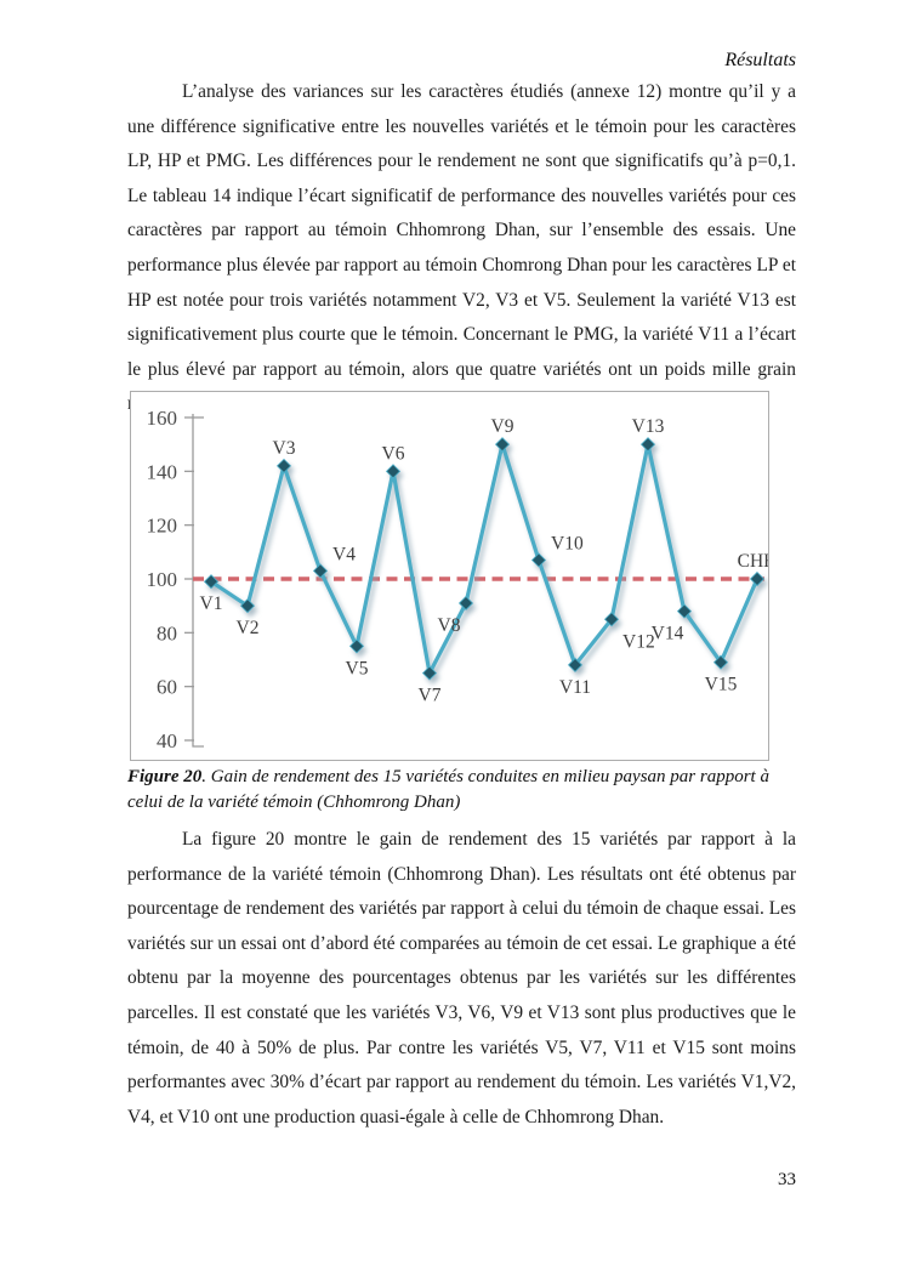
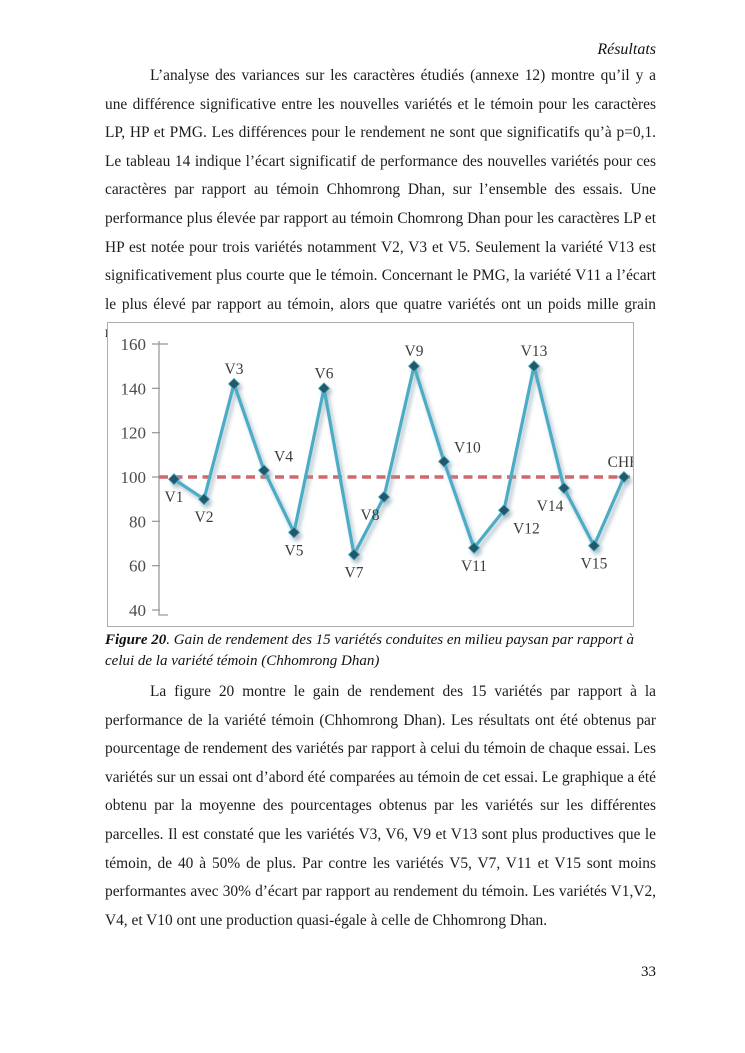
V14: 88 -> 95
